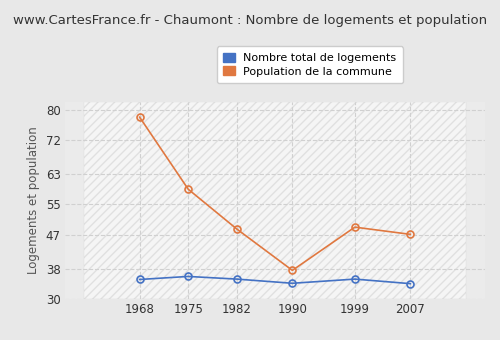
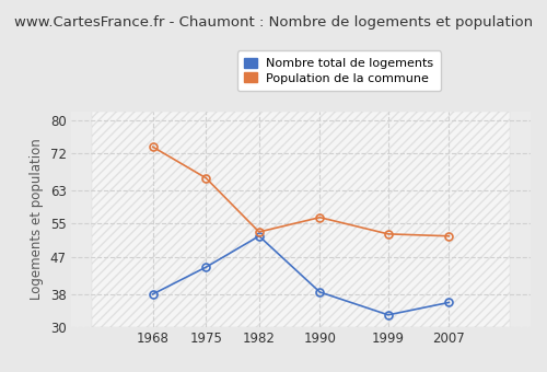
Nombre total de logements/1968: 35.2 -> 38.0
Population de la commune/1968: 78.0 -> 73.5
Nombre total de logements/1975: 36.0 -> 44.5
Population de la commune/1975: 59.0 -> 66.0
Nombre total de logements/1982: 35.3 -> 52.0
Population de la commune/1982: 48.5 -> 53.0
Nombre total de logements/1990: 34.2 -> 38.5
Population de la commune/1990: 37.6 -> 56.5
Nombre total de logements/1999: 35.3 -> 33.0
Population de la commune/1999: 49.0 -> 52.5
Nombre total de logements/2007: 34.1 -> 36.0
Population de la commune/2007: 47.1 -> 52.0
